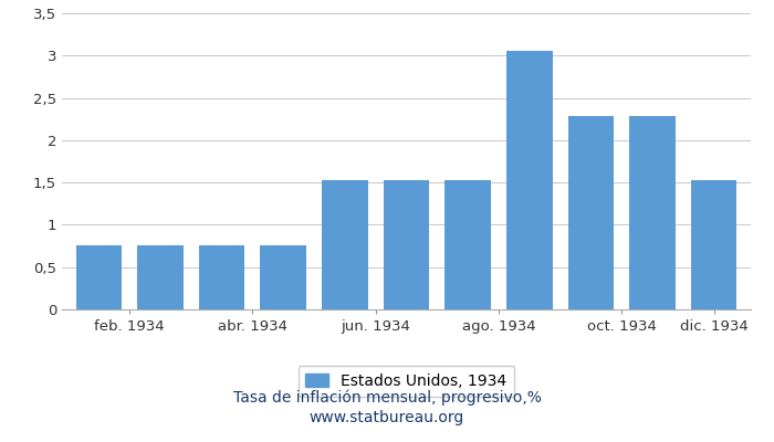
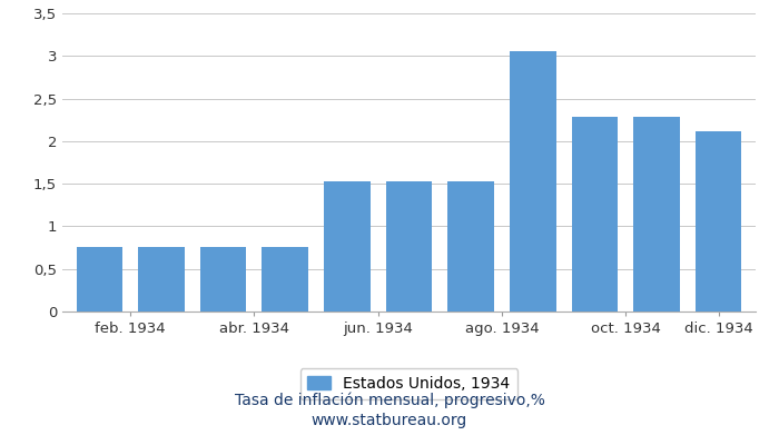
dic. 1934: 1,53 -> 2,12
